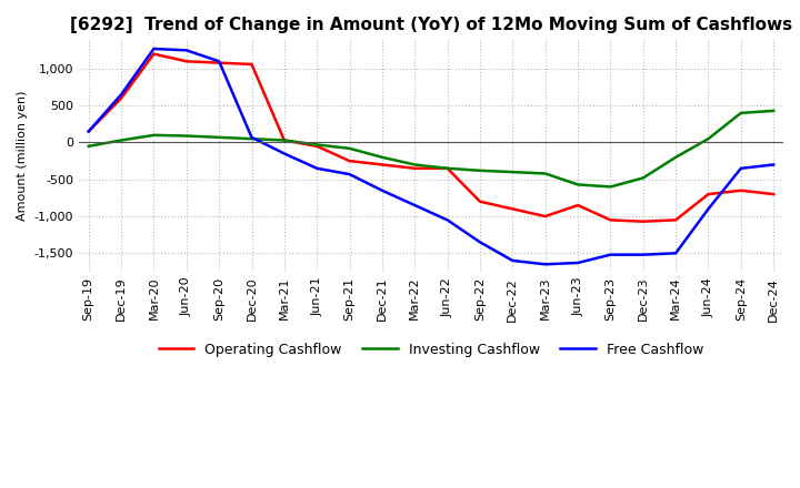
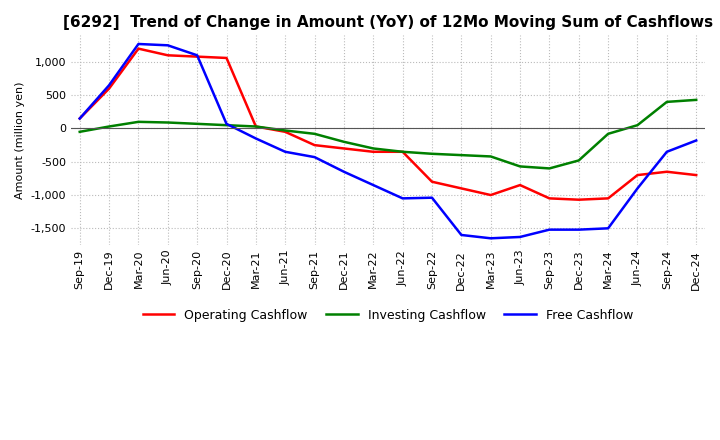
Free Cashflow/Sep-22: -1,350 -> -1,040
Investing Cashflow/Mar-24: -200 -> -80
Free Cashflow/Dec-24: -300 -> -180
